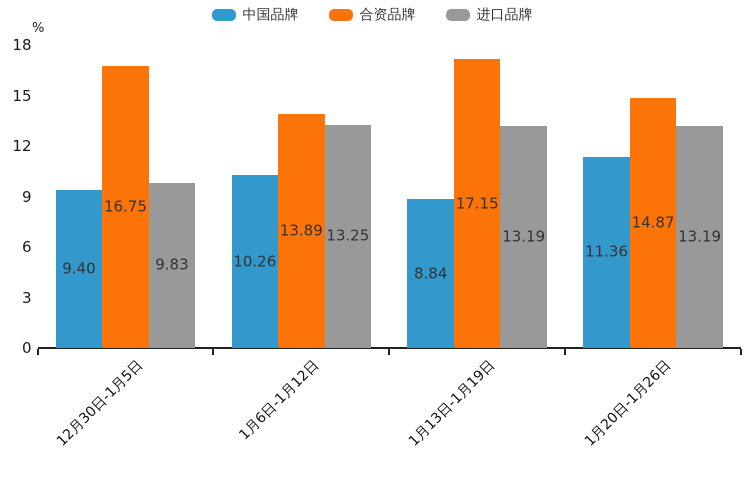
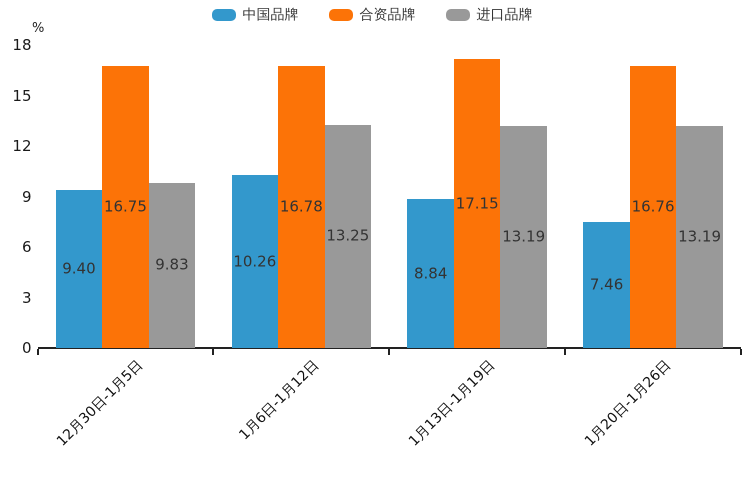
合资品牌/1月6日-1月12日: 13.89 -> 16.78
中国品牌/1月20日-1月26日: 11.36 -> 7.46
合资品牌/1月20日-1月26日: 14.87 -> 16.76
